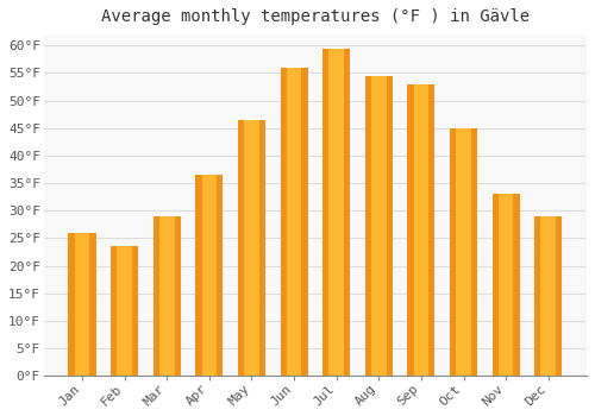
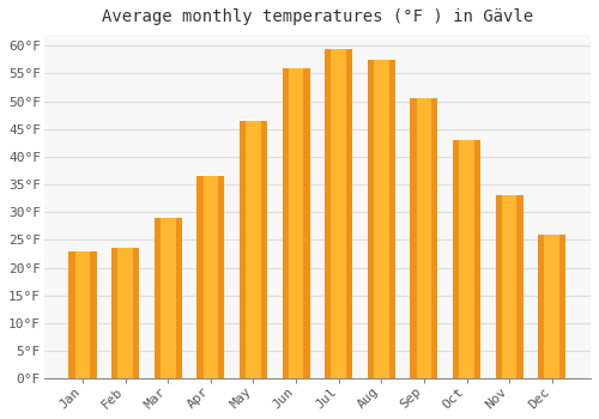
Jan: 26.0°F -> 23.0°F
Aug: 54.5°F -> 57.5°F
Sep: 53.0°F -> 50.5°F
Oct: 45.0°F -> 43.0°F
Dec: 29.0°F -> 26.0°F
